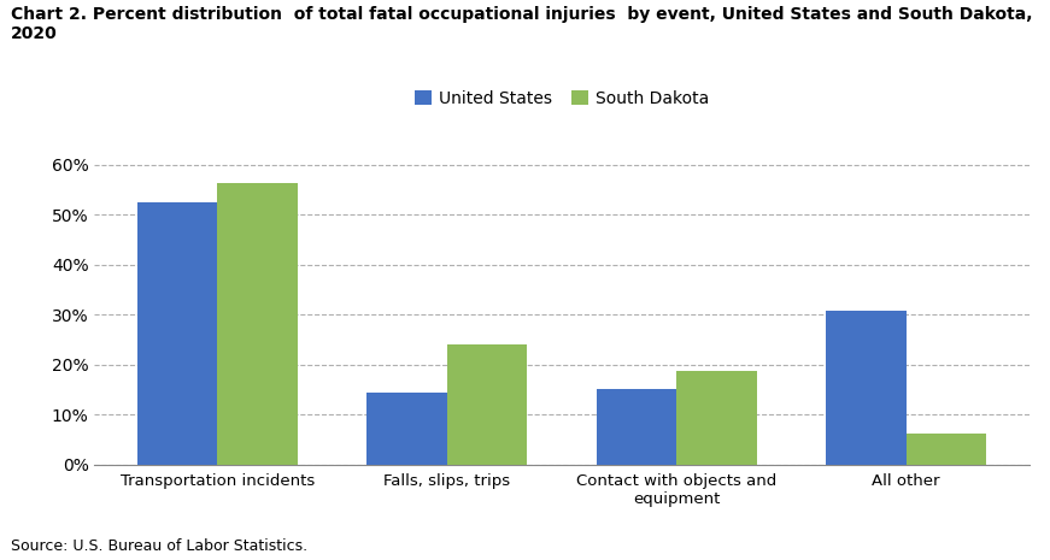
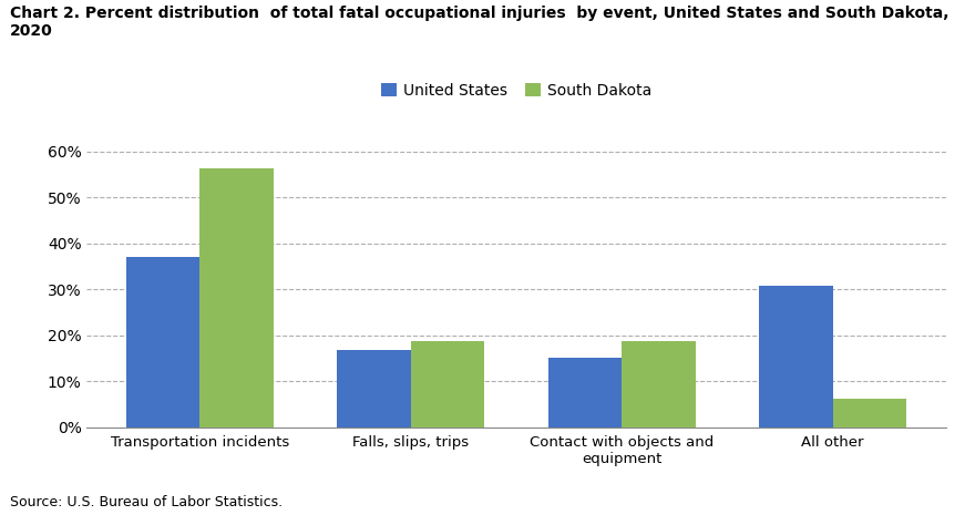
United States/Transportation incidents: 52.5% -> 37.2%
United States/Falls, slips, trips: 14.5% -> 16.9%
South Dakota/Falls, slips, trips: 24.0% -> 18.8%
